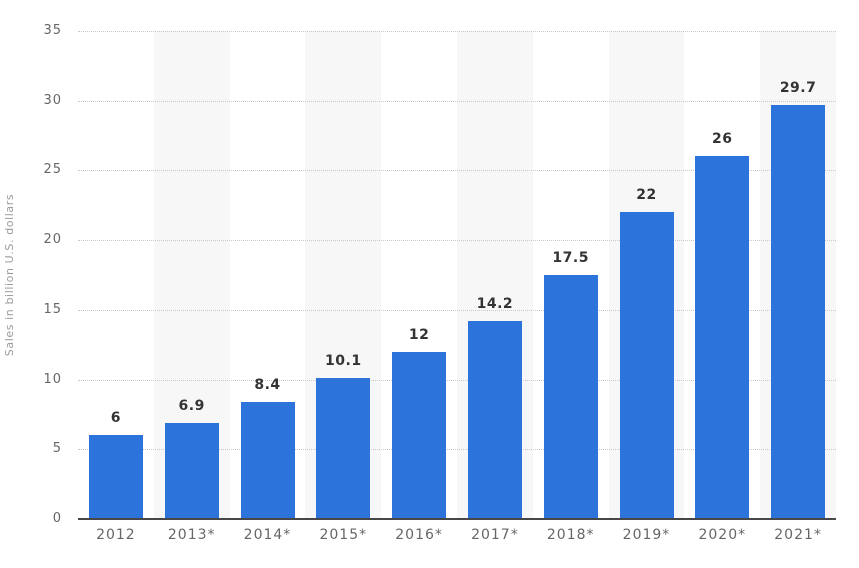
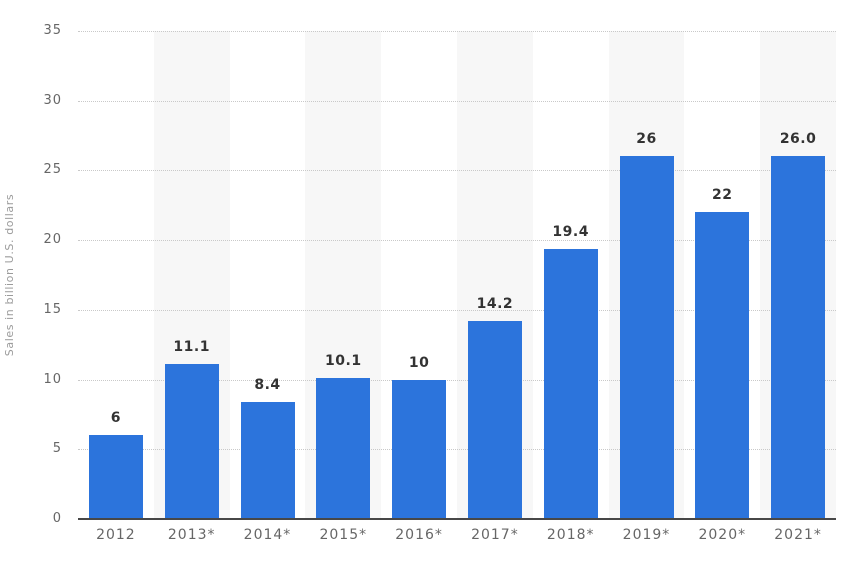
2013*: 6.9 -> 11.1
2016*: 12 -> 10
2018*: 17.5 -> 19.4
2019*: 22 -> 26
2020*: 26 -> 22
2021*: 29.7 -> 26.0
